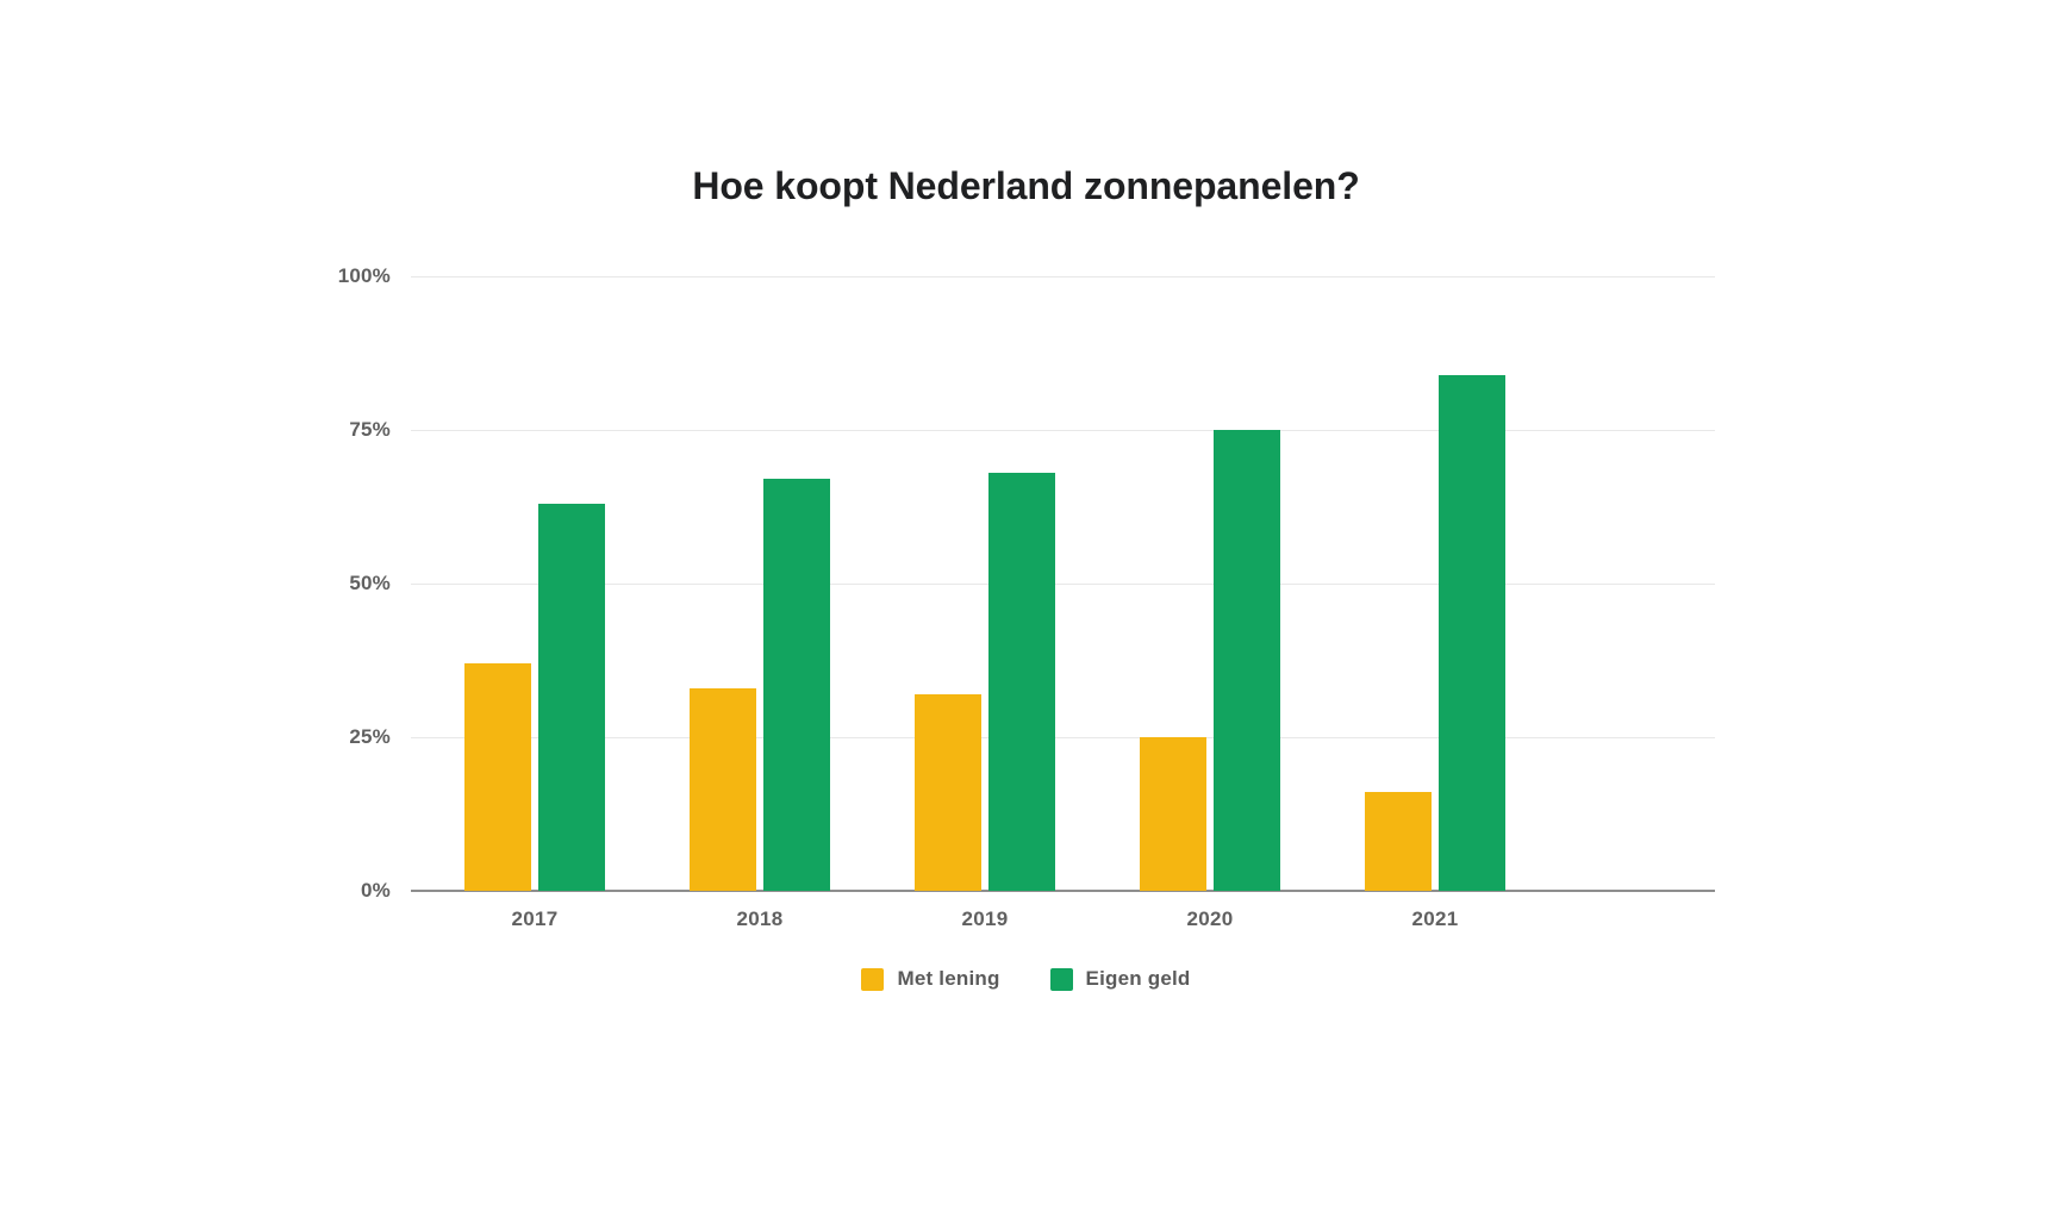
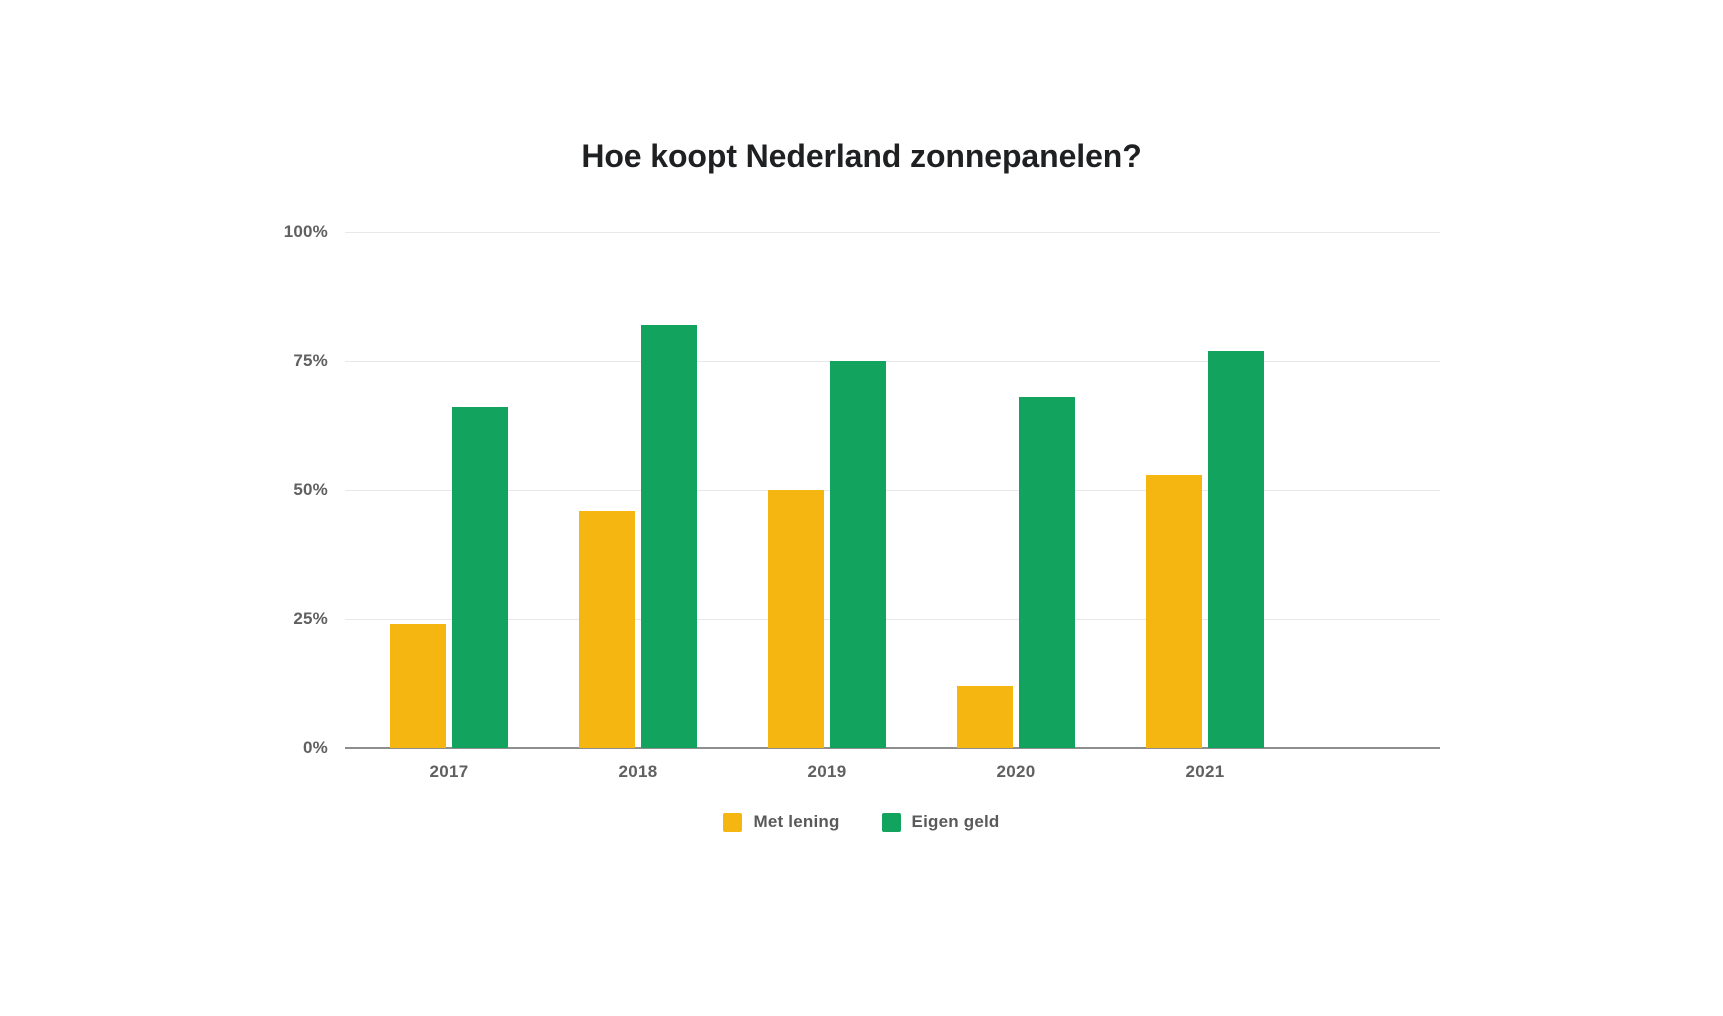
Met lening/2017: 37% -> 24%
Eigen geld/2017: 63% -> 66%
Met lening/2018: 33% -> 46%
Eigen geld/2018: 67% -> 82%
Met lening/2019: 32% -> 50%
Eigen geld/2019: 68% -> 75%
Met lening/2020: 25% -> 12%
Eigen geld/2020: 75% -> 68%
Met lening/2021: 16% -> 53%
Eigen geld/2021: 84% -> 77%
